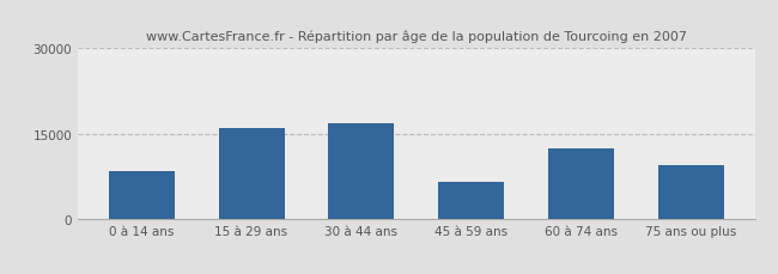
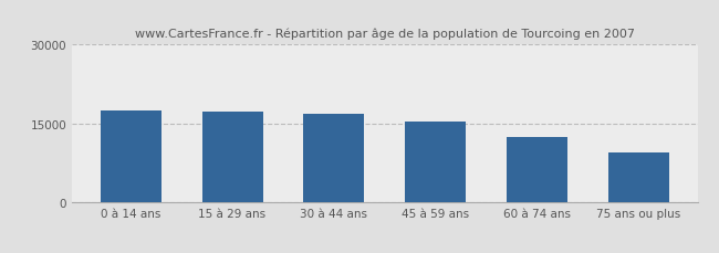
0 à 14 ans: 8500 -> 17500
15 à 29 ans: 16000 -> 17200
45 à 59 ans: 6500 -> 15300
